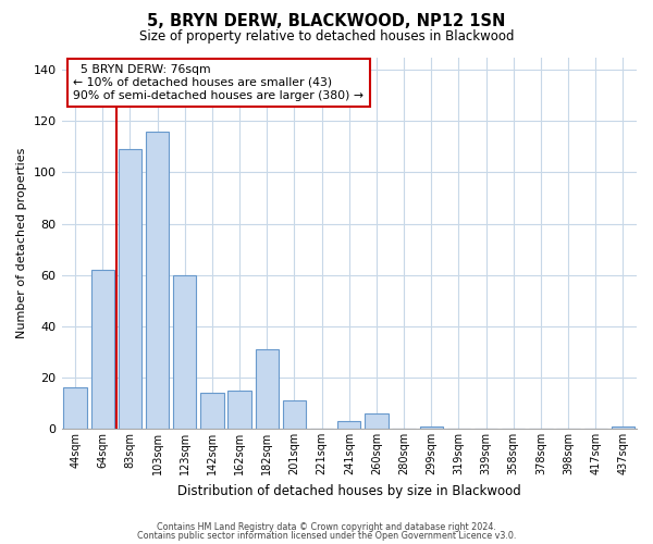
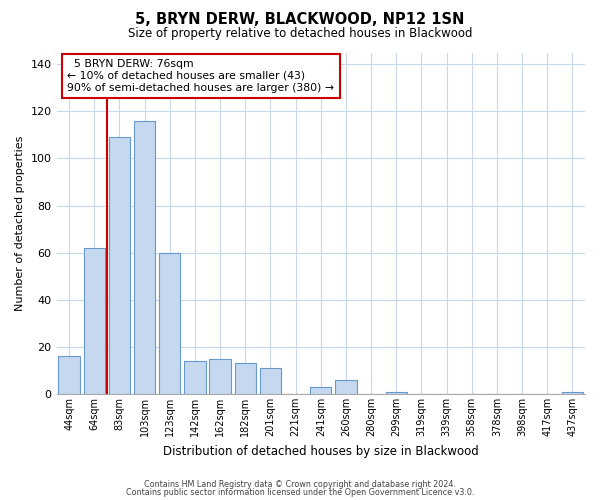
182sqm: 31 -> 13
